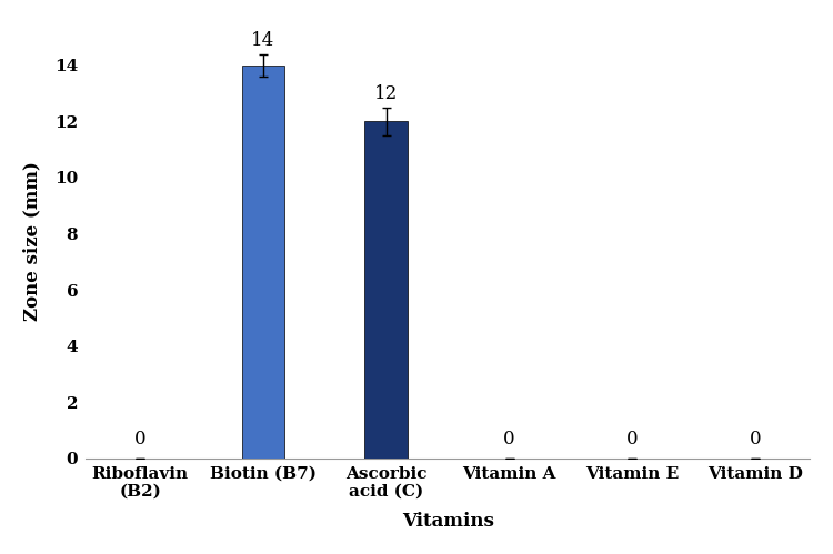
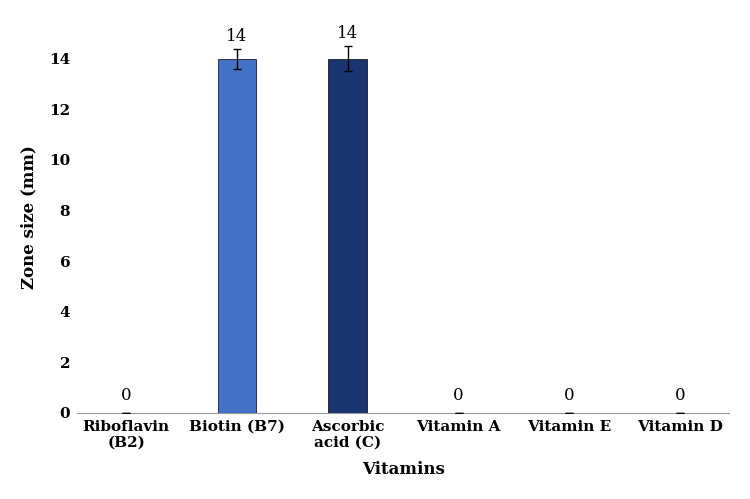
Ascorbic acid (C): 12 -> 14
